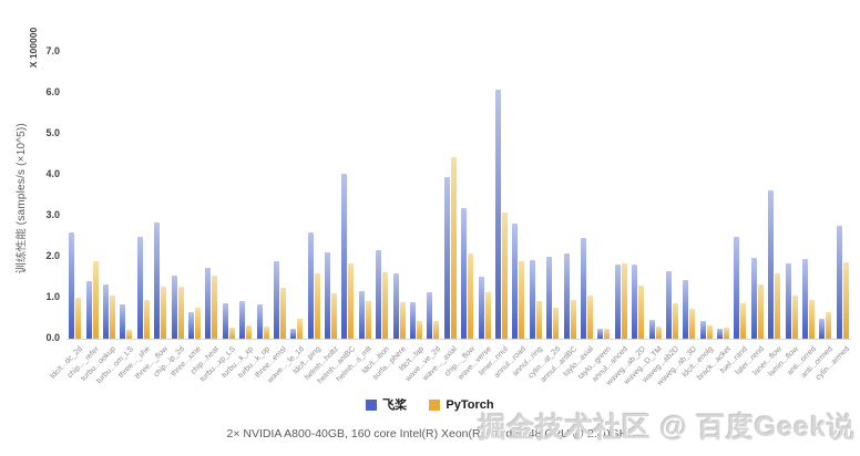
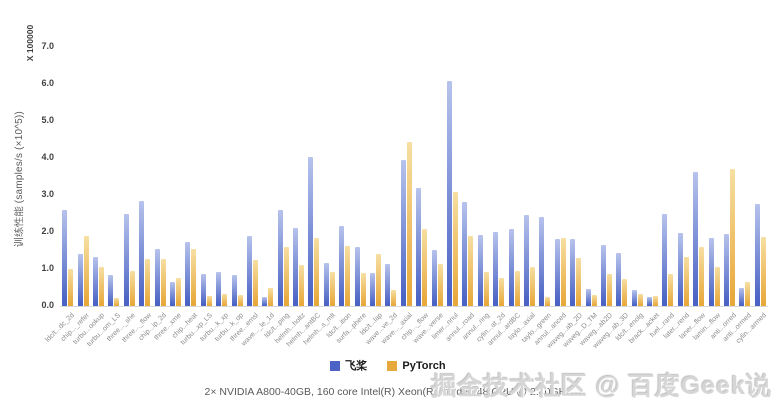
PyTorch/ldc/t...lap: 0.4 -> 1.4
飞桨/taylo...green: 0.2 -> 2.4
PyTorch/anti...orred: 0.9 -> 3.7
